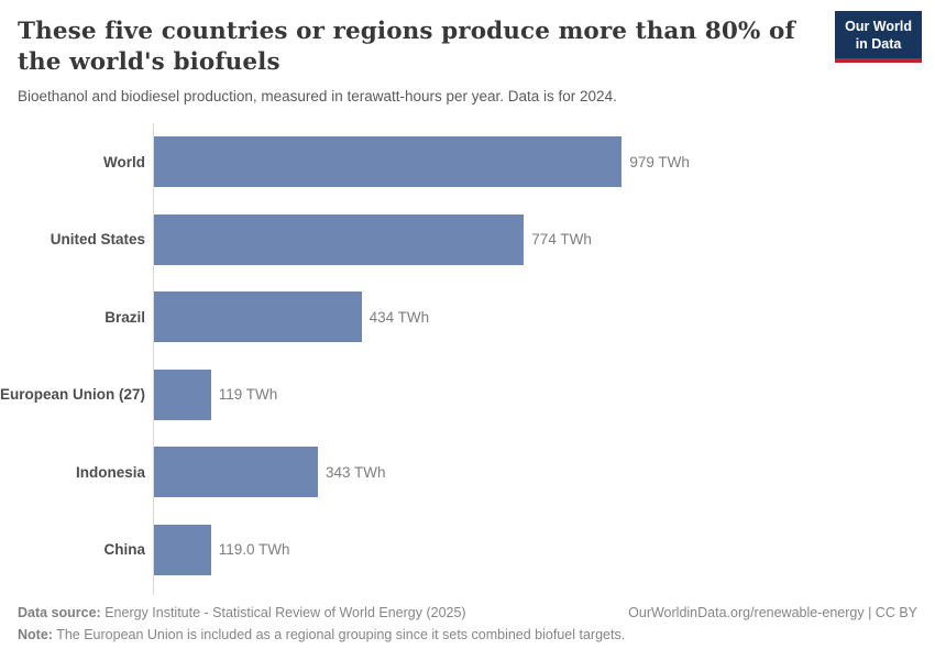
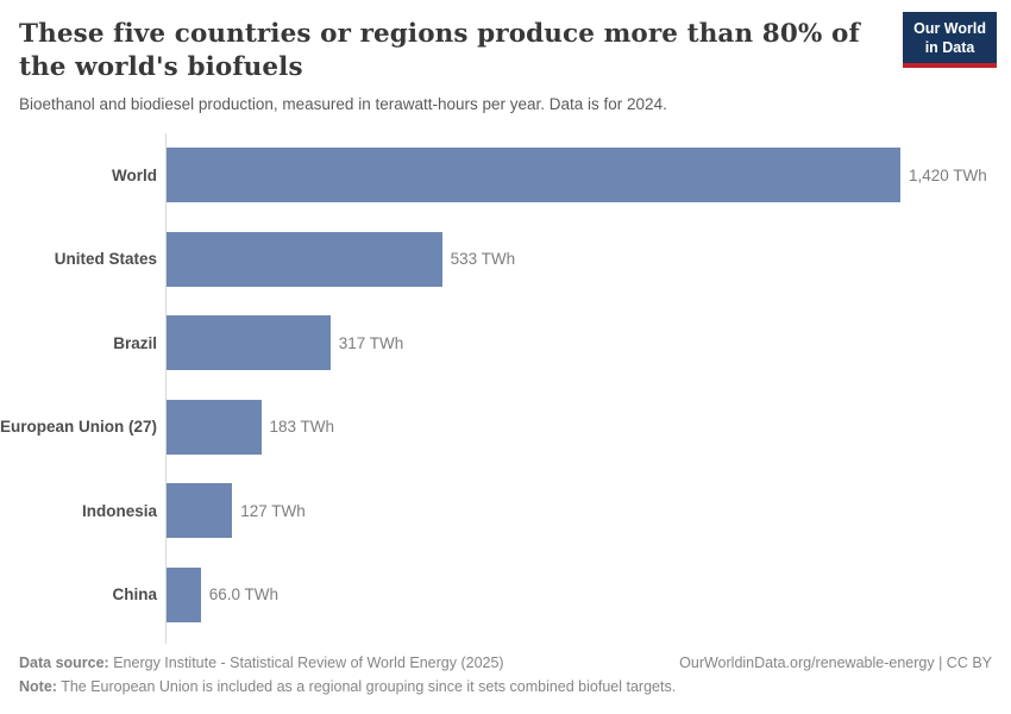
World: 979 -> 1,420
United States: 774 -> 533
Brazil: 434 -> 317
European Union (27): 119 -> 183
Indonesia: 343 -> 127
China: 119.0 -> 66.0
